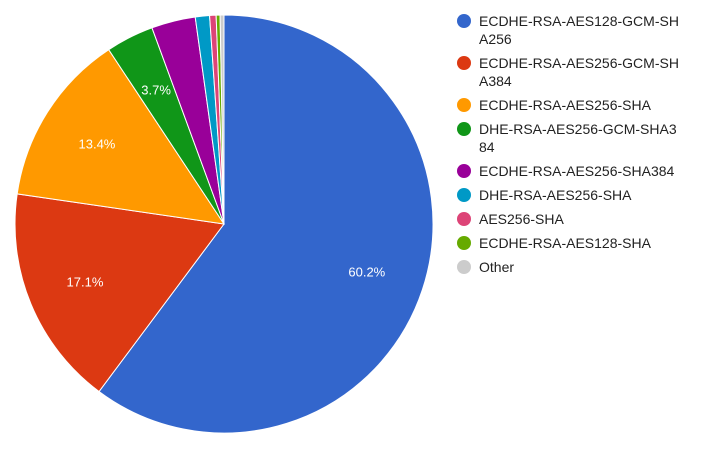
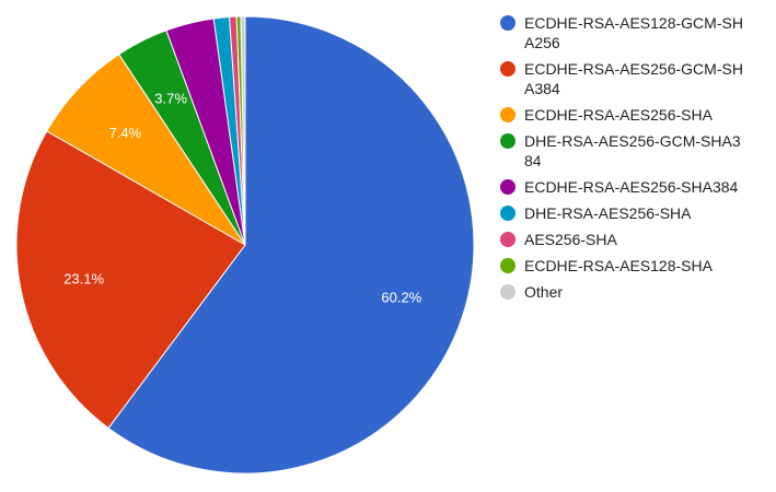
ECDHE-RSA-AES256-GCM-SHA384: 17.1% -> 23.1%
ECDHE-RSA-AES256-SHA: 13.4% -> 7.4%
